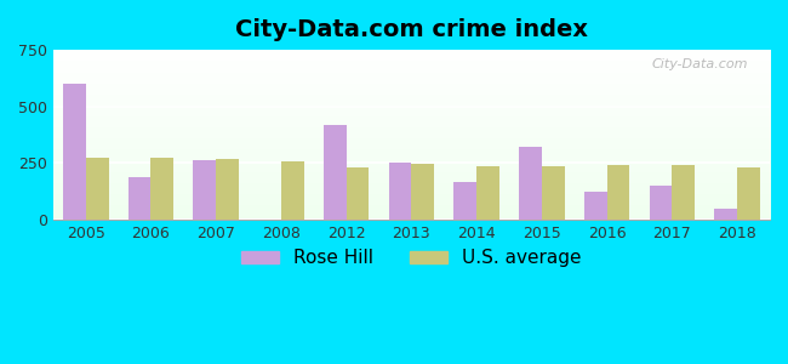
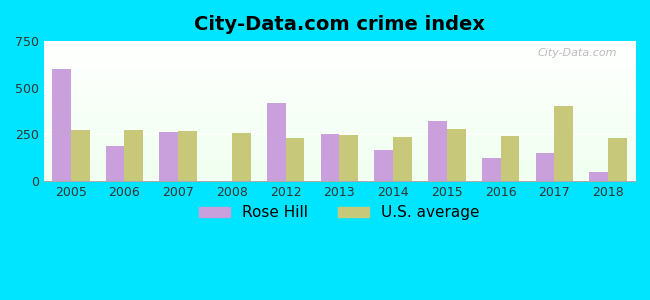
U.S. average/2015: 240 -> 280
U.S. average/2017: 240 -> 400
